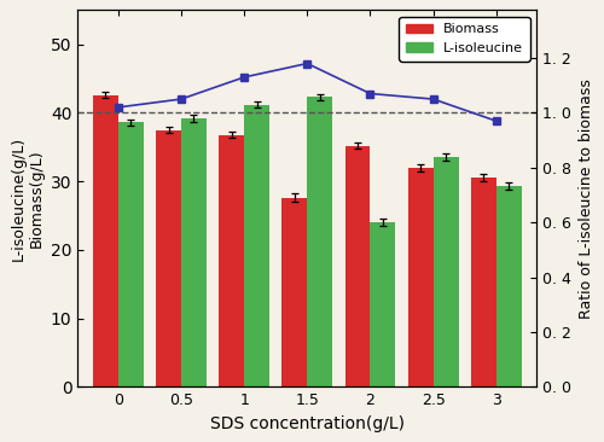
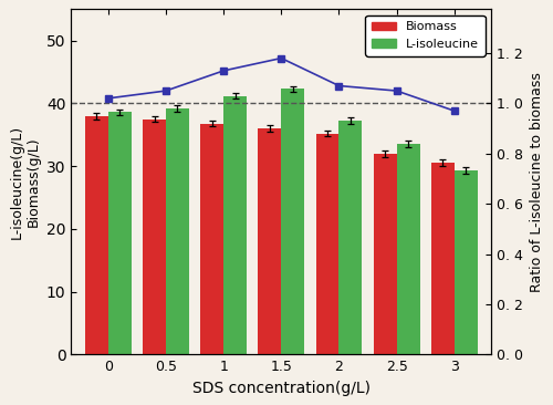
Biomass/0: 42.6 -> 38.0
Biomass/1.5: 27.6 -> 36.0
L-isoleucine/2: 24.0 -> 37.2
